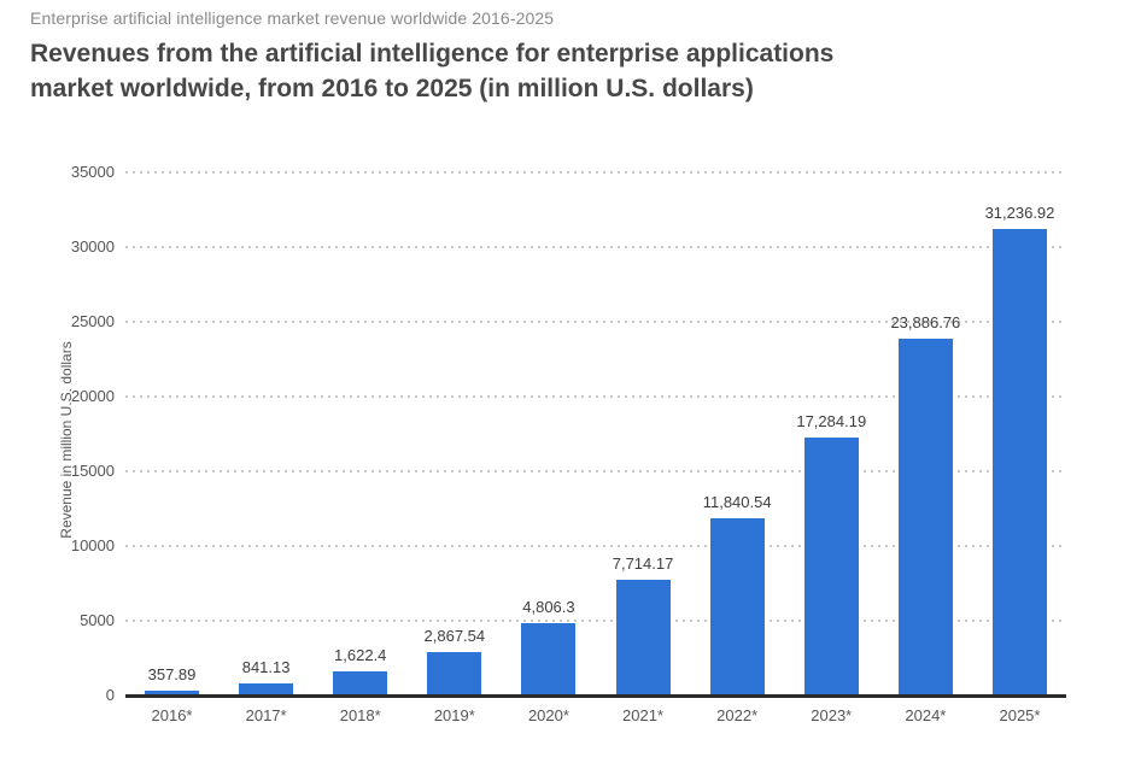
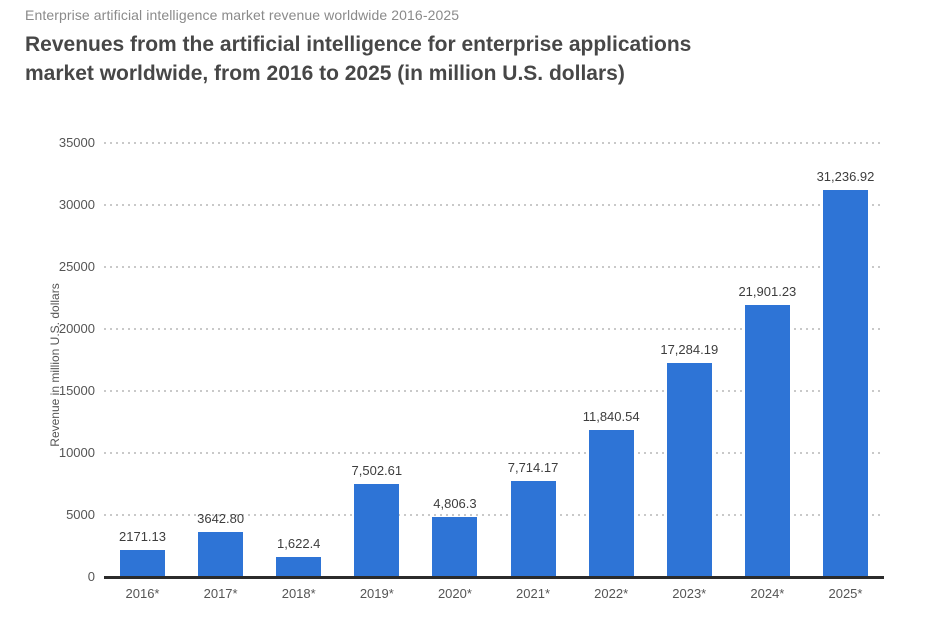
2016*: 357.89 -> 2171.13
2017*: 841.13 -> 3642.80
2019*: 2,867.54 -> 7,502.61
2024*: 23,886.76 -> 21,901.23
